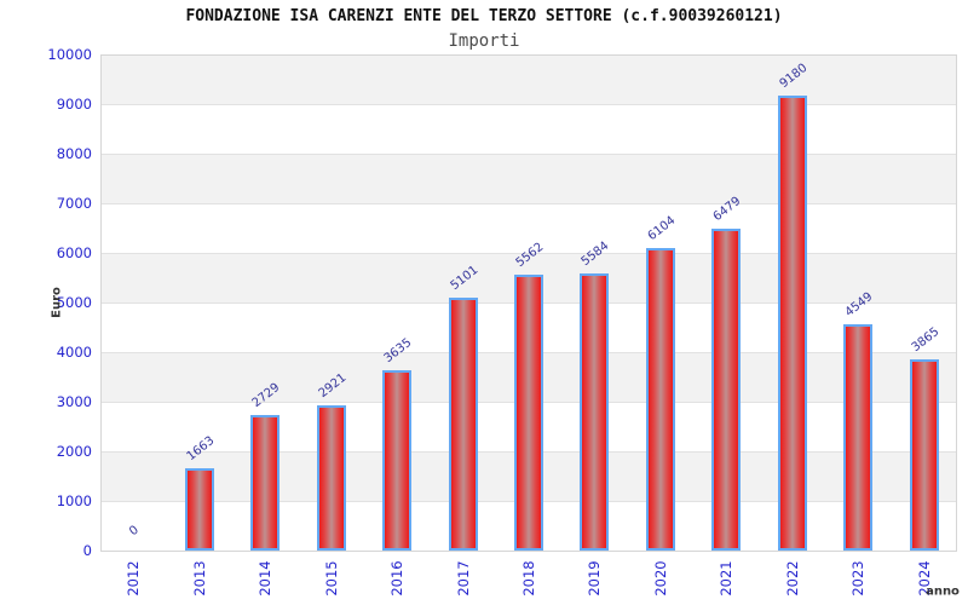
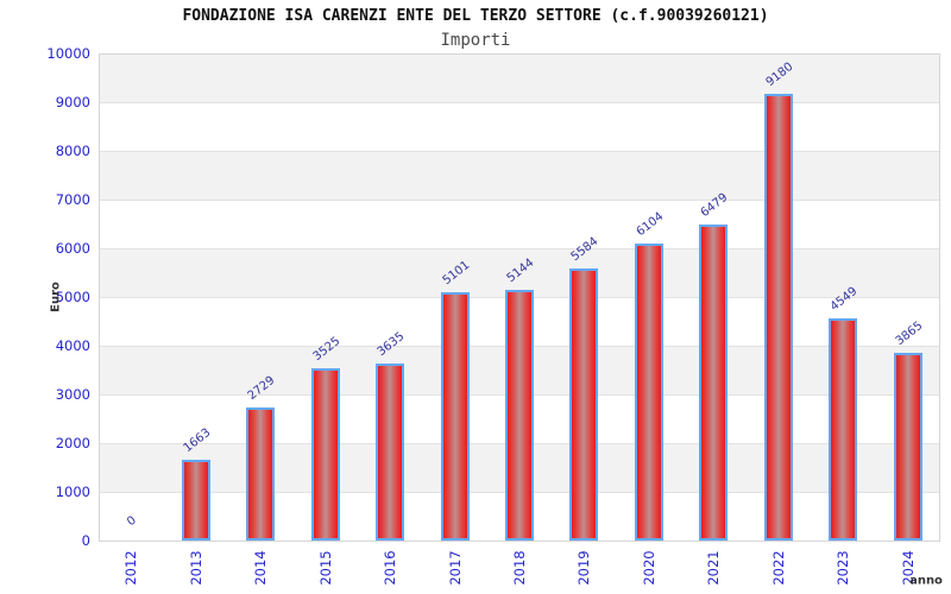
2015: 2921 -> 3525
2018: 5562 -> 5144
